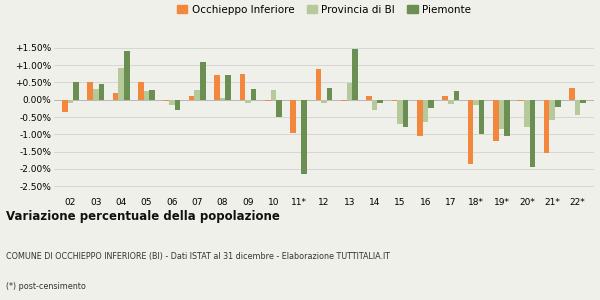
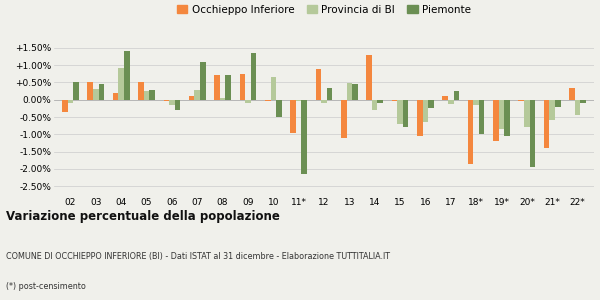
Piemonte/09: 0.32% -> 1.35%
Provincia di BI/10: 0.28% -> 0.65%
Occhieppo Inferiore/13: -0.05% -> -1.10%
Piemonte/13: 1.45% -> 0.45%
Occhieppo Inferiore/14: 0.12% -> 1.30%
Occhieppo Inferiore/21*: -1.55% -> -1.40%
